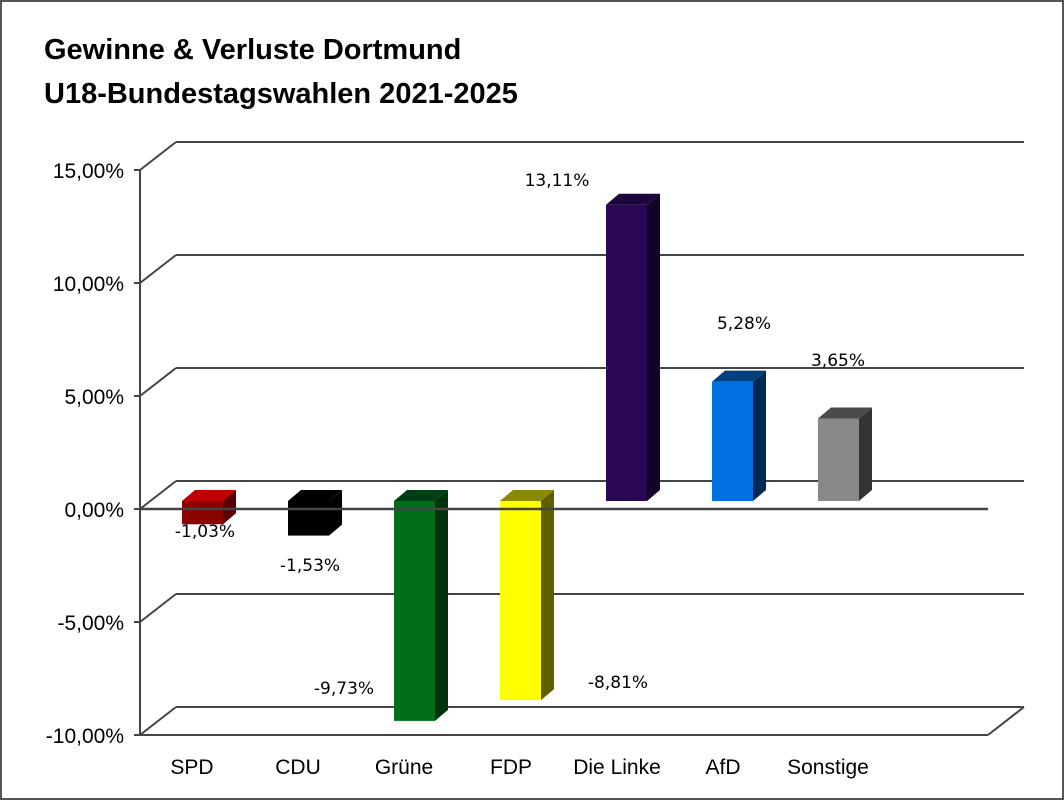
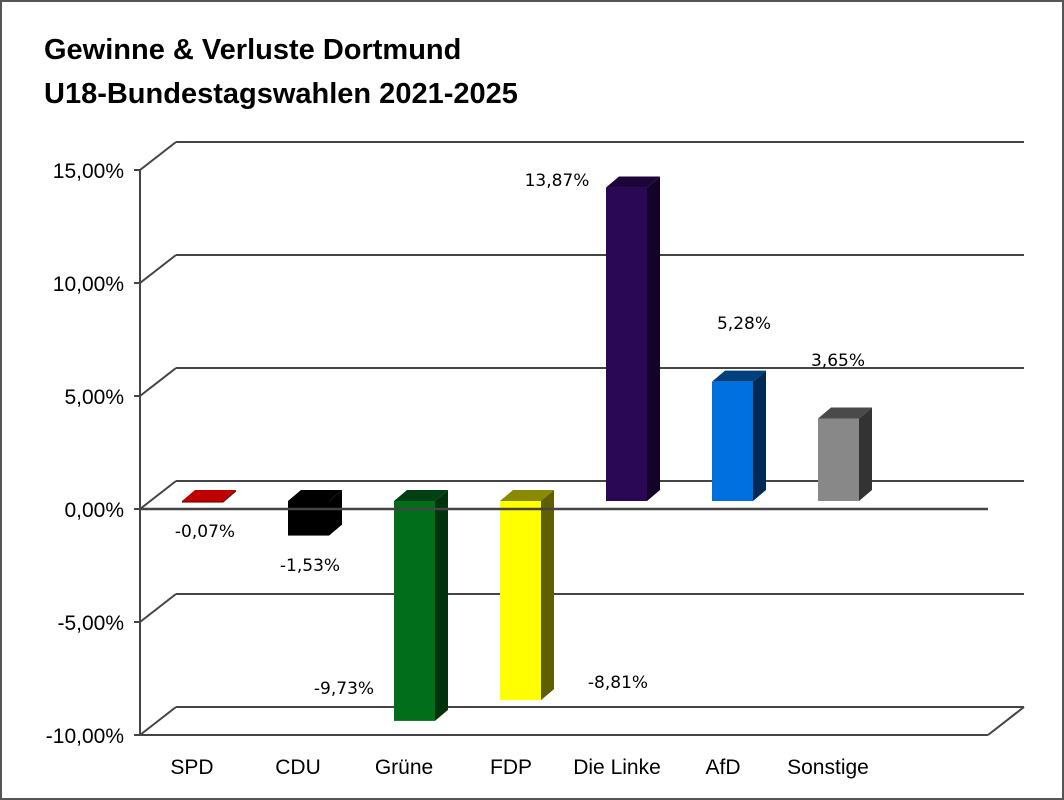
SPD: -1,03% -> -0,07%
Die Linke: 13,11% -> 13,87%
